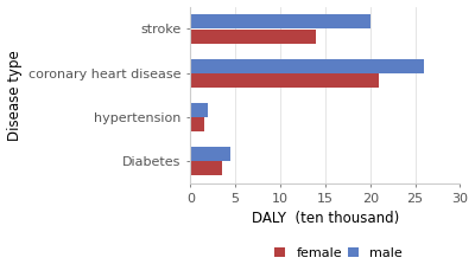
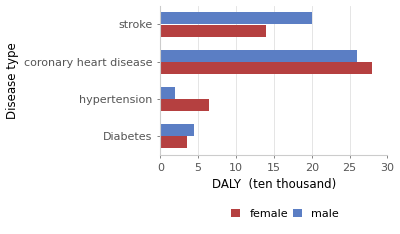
female/coronary heart disease: 21.0 -> 28.0
female/hypertension: 1.5 -> 6.4
